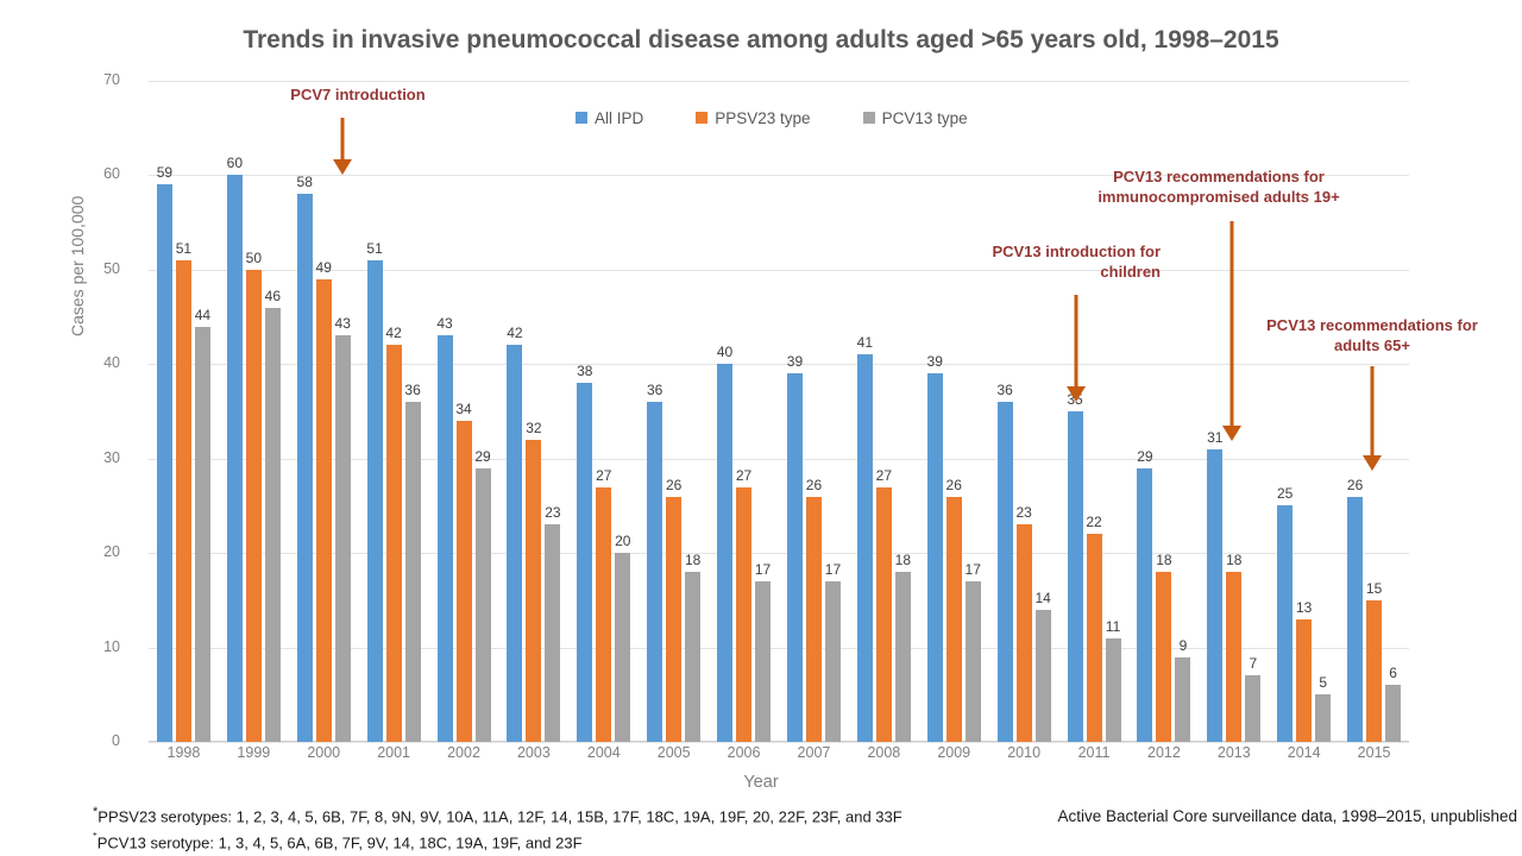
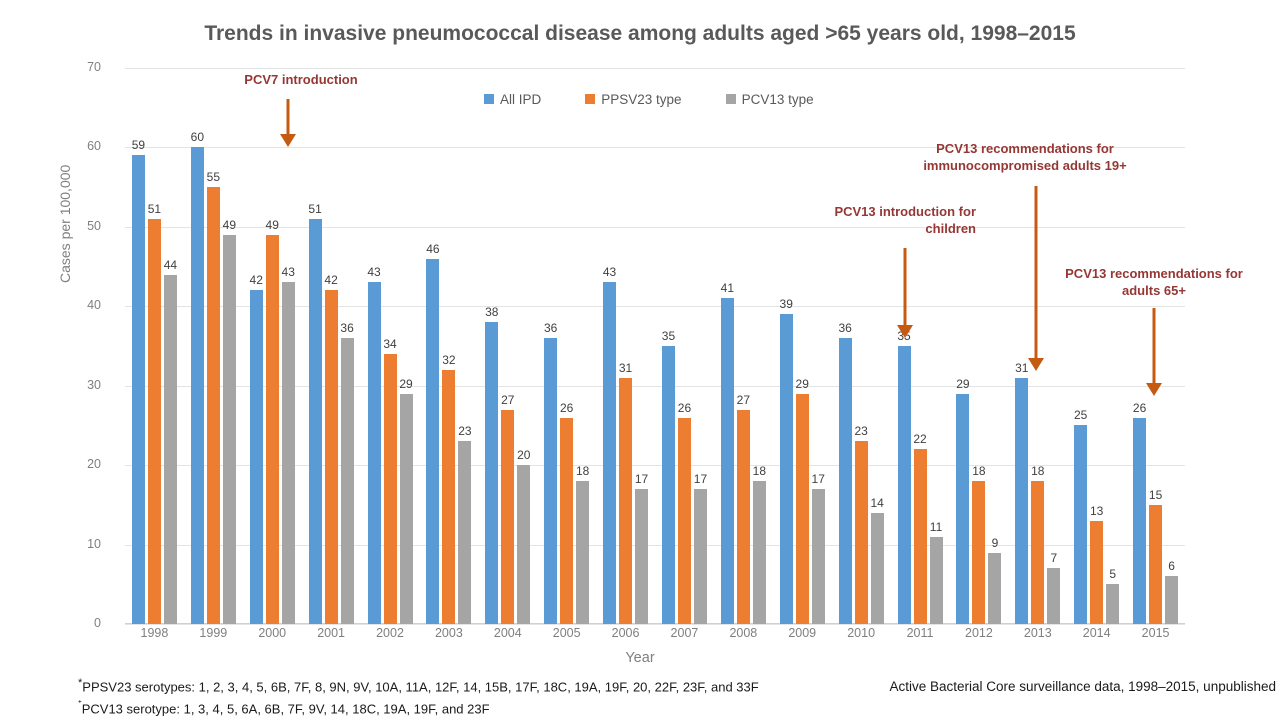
PPSV23 type/1999: 50 -> 55
PCV13 type/1999: 46 -> 49
All IPD/2000: 58 -> 42
All IPD/2003: 42 -> 46
All IPD/2006: 40 -> 43
PPSV23 type/2006: 27 -> 31
All IPD/2007: 39 -> 35
PPSV23 type/2009: 26 -> 29
